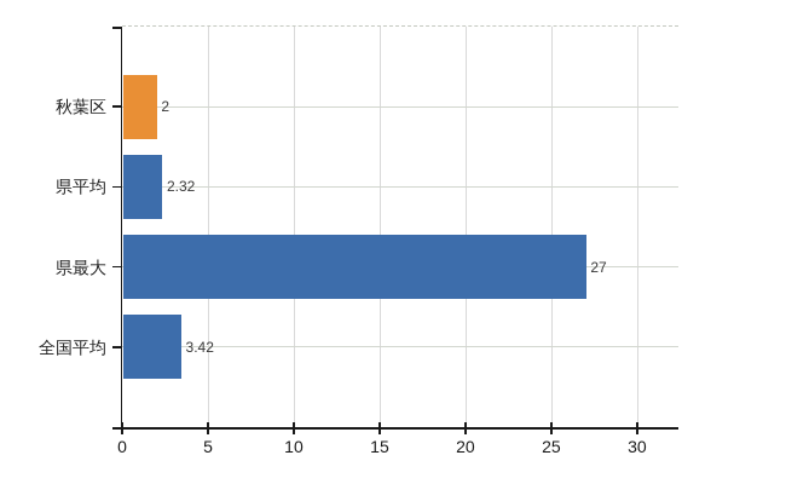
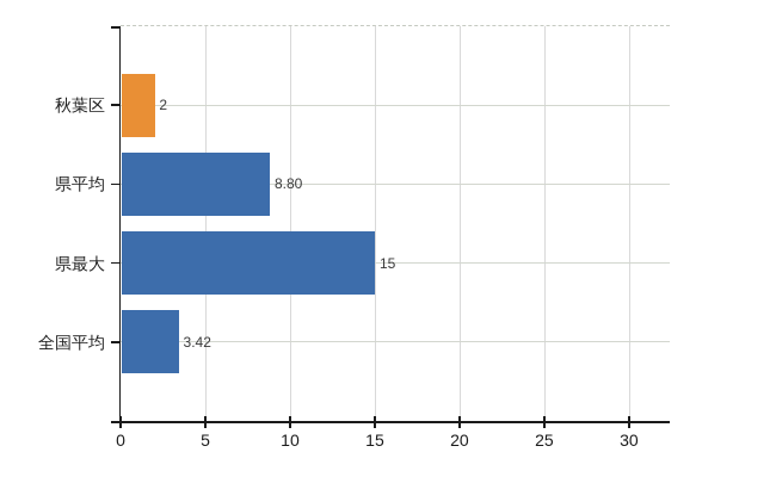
県平均: 2.32 -> 8.80
県最大: 27 -> 15
